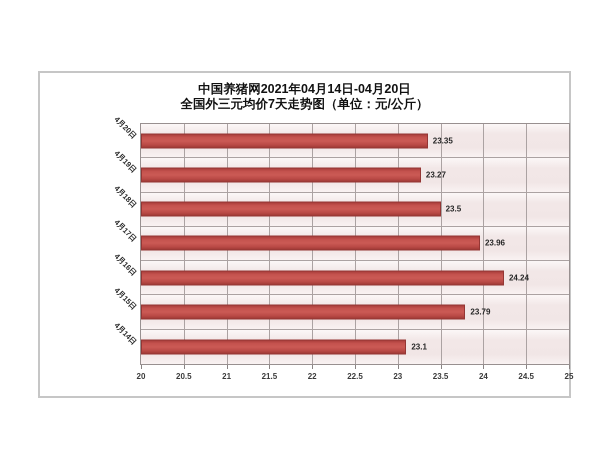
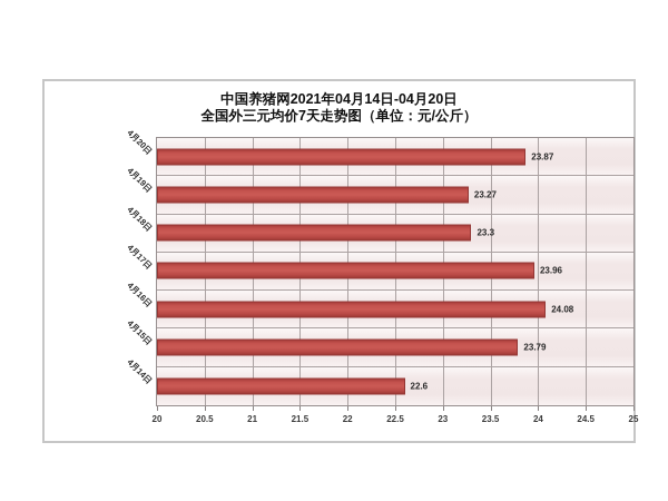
4月20日: 23.35 -> 23.87
4月18日: 23.5 -> 23.3
4月16日: 24.24 -> 24.08
4月14日: 23.1 -> 22.6
